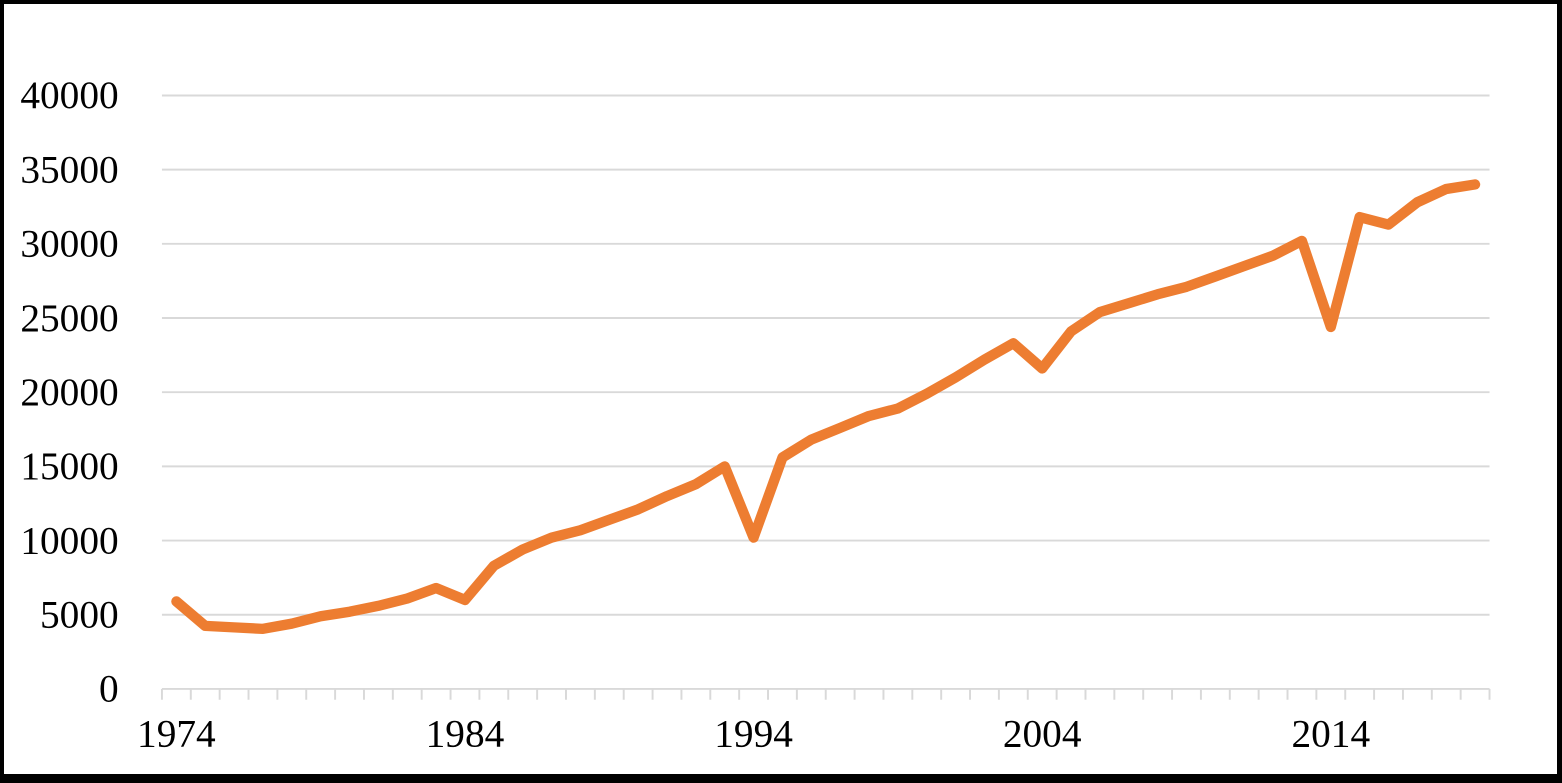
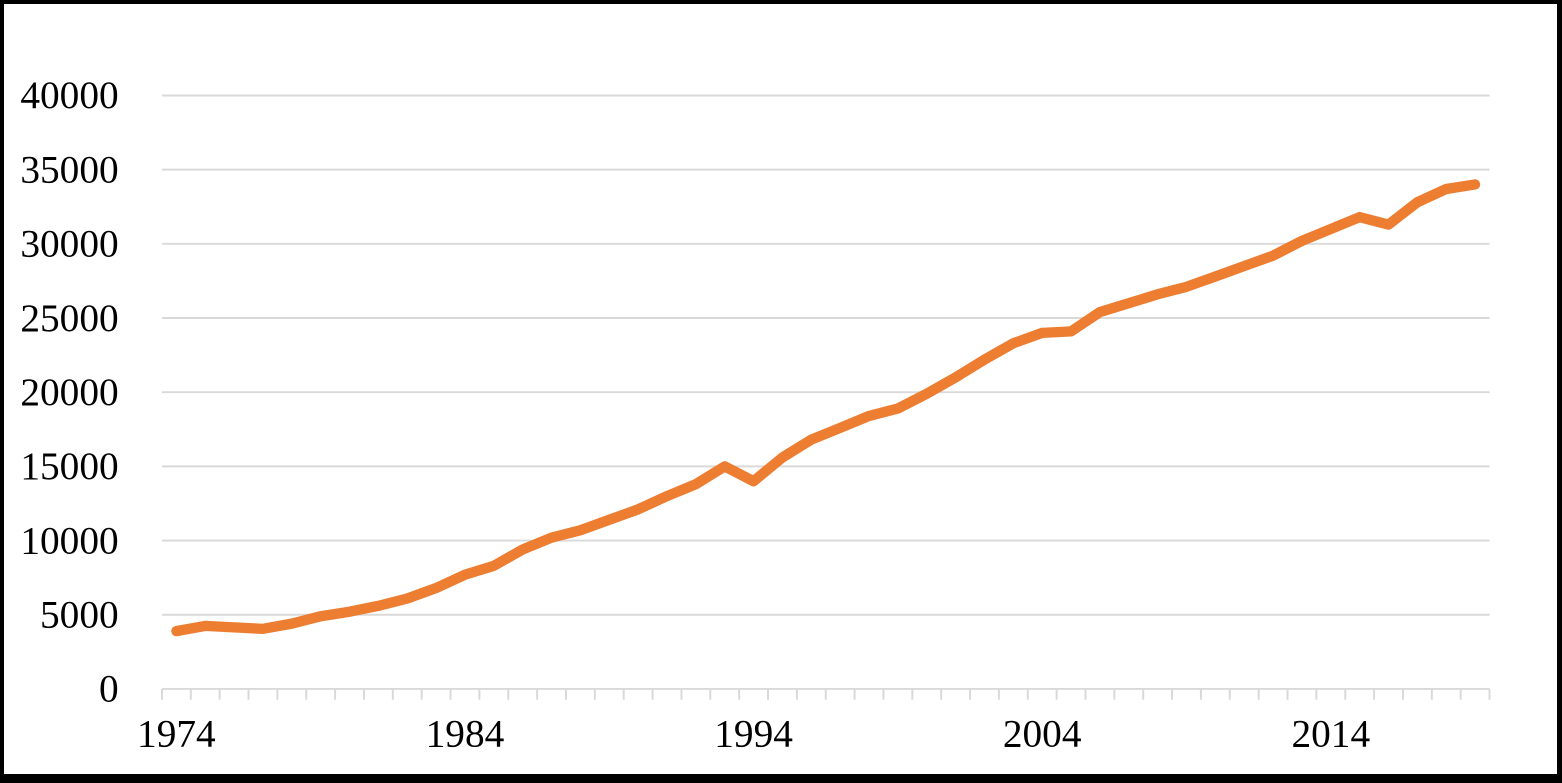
1974: 5900 -> 3900
1984: 6000 -> 7700
1994: 10200 -> 14000
2004: 21600 -> 24000
2014: 24400 -> 31000
